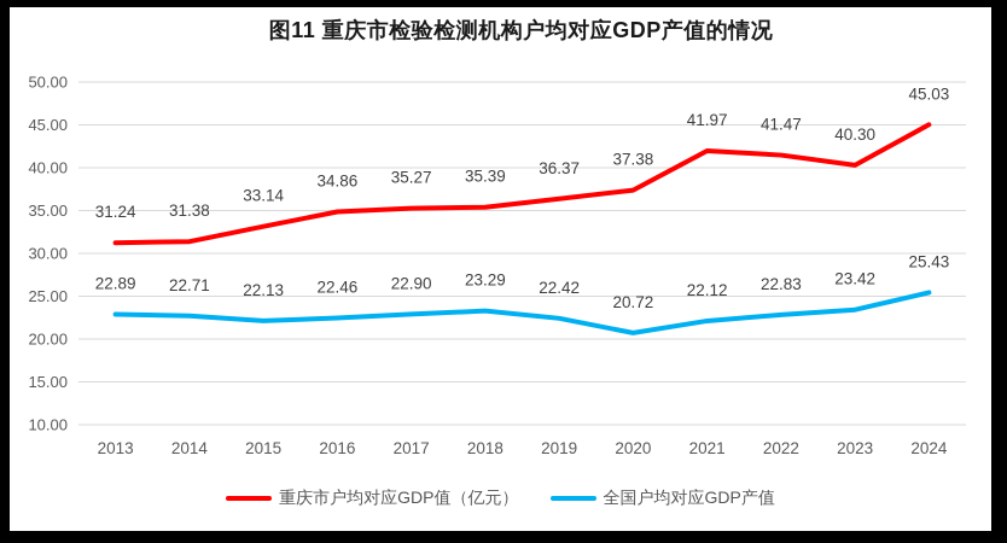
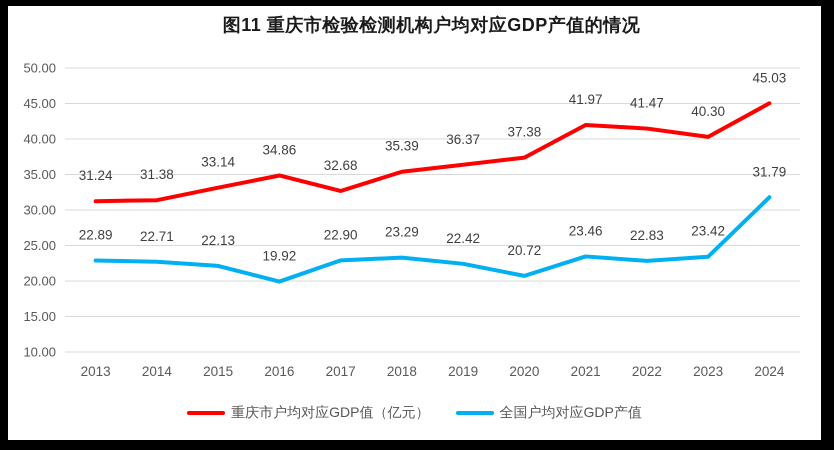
全国户均对应GDP产值/2016: 22.46 -> 19.92
重庆市户均对应GDP值（亿元）/2017: 35.27 -> 32.68
全国户均对应GDP产值/2021: 22.12 -> 23.46
全国户均对应GDP产值/2024: 25.43 -> 31.79
